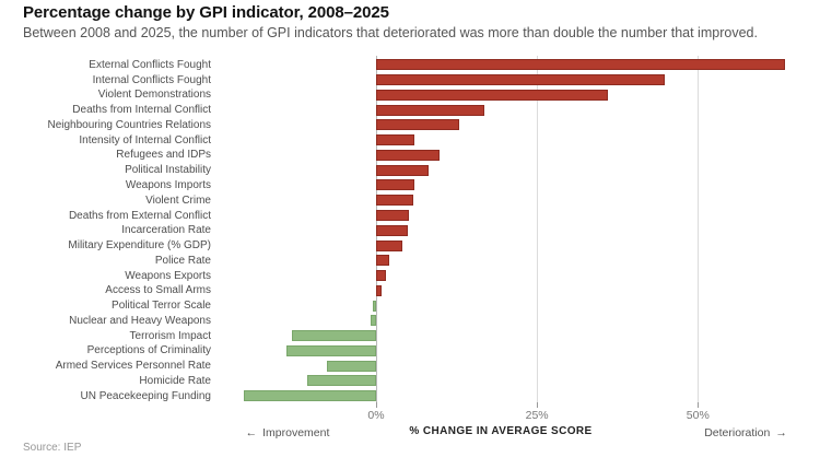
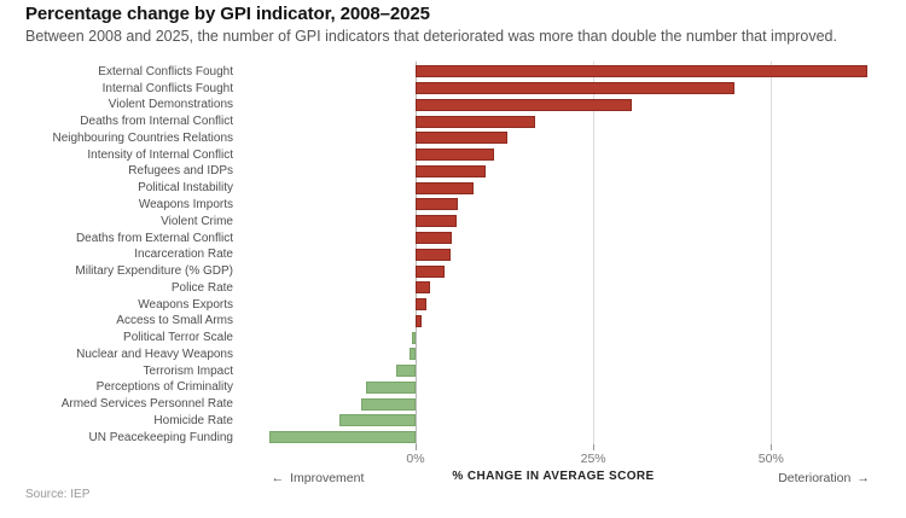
Violent Demonstrations: 36% -> 30%
Intensity of Internal Conflict: 6% -> 11%
Terrorism Impact: -13% -> -3%
Perceptions of Criminality: -14% -> -7%
